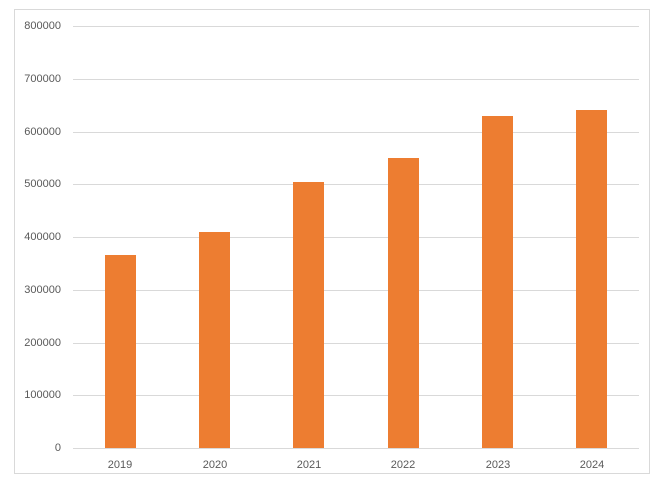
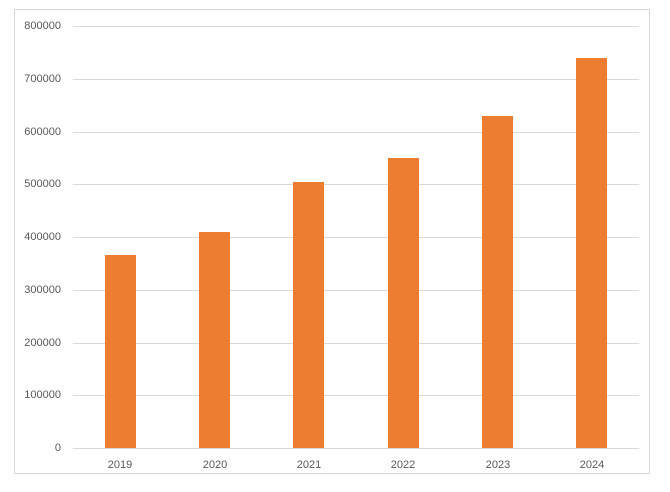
2024: 640000 -> 740000
